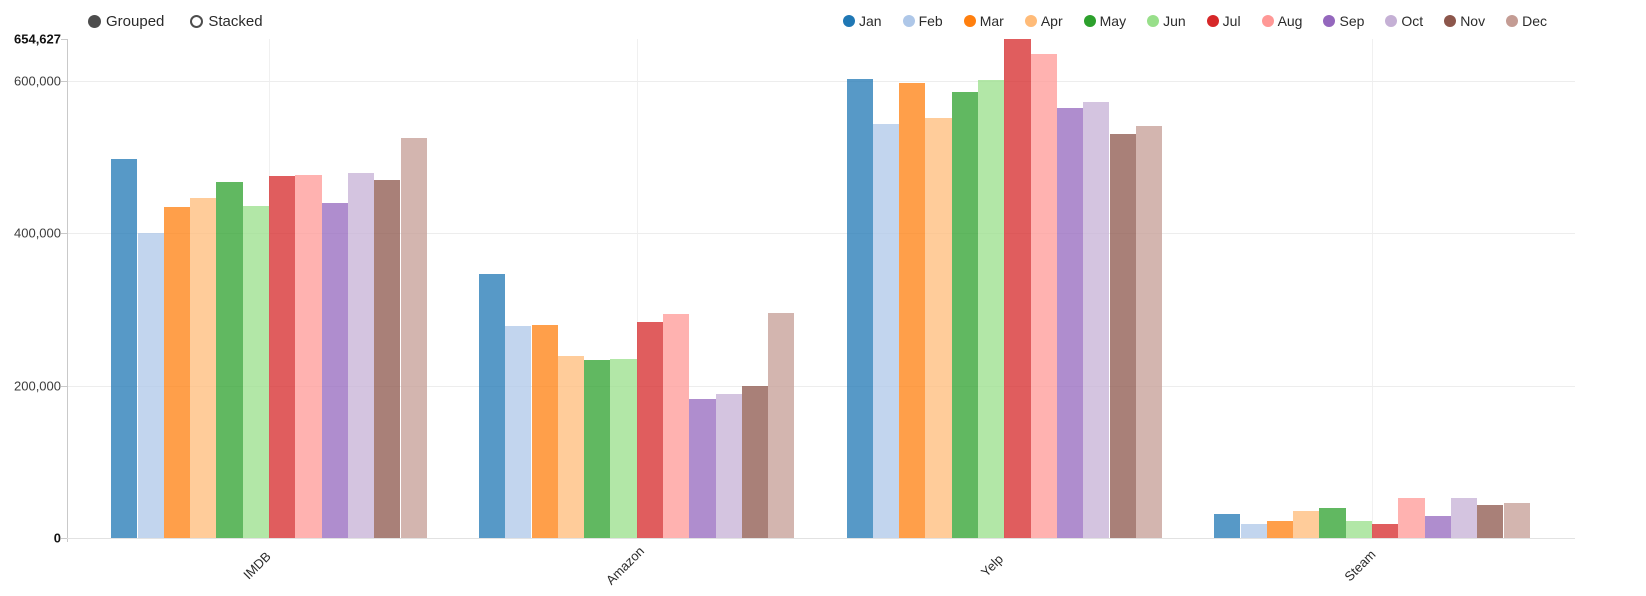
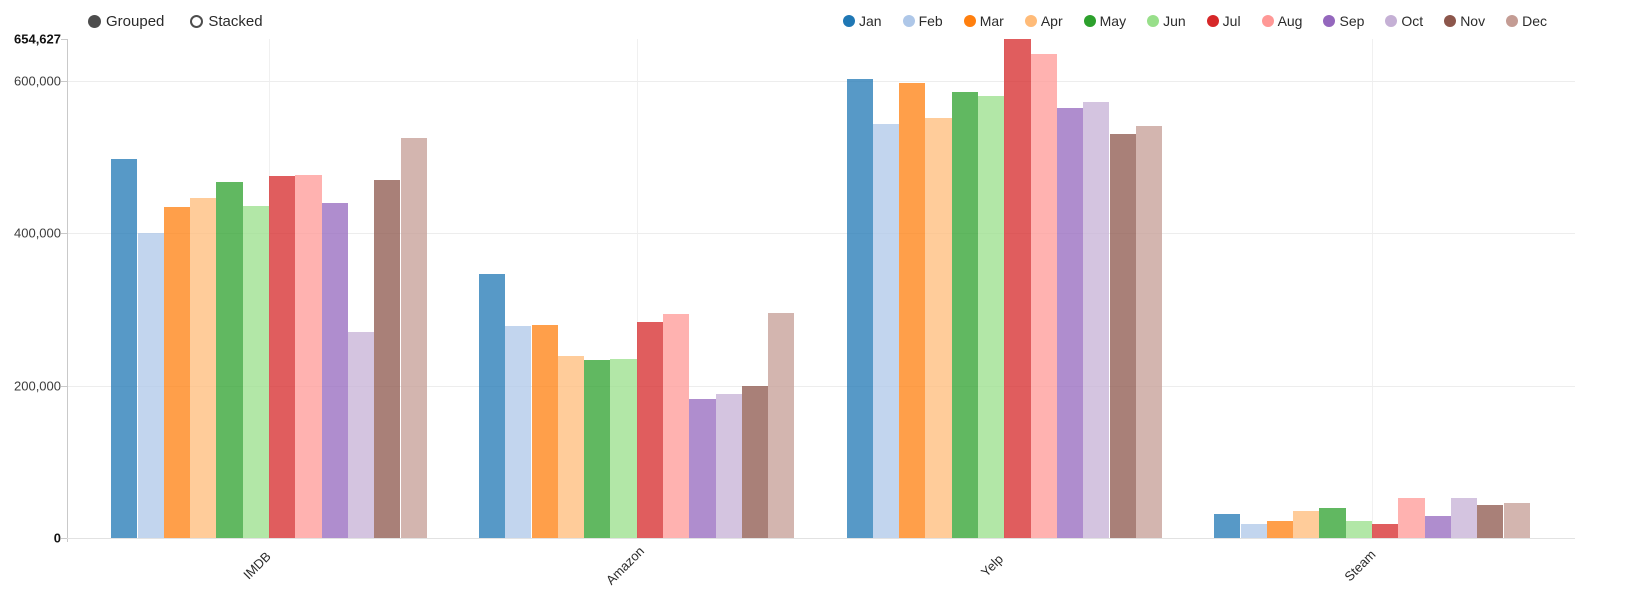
Oct/IMDB: 480000 -> 270000
Jun/Yelp: 600000 -> 580000
